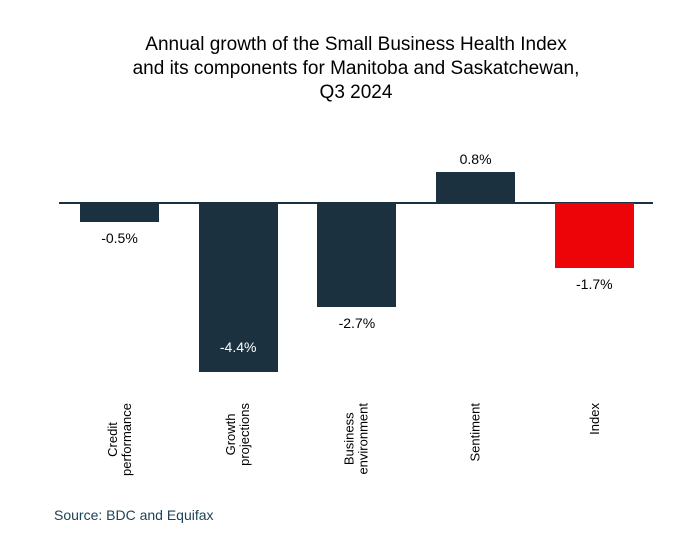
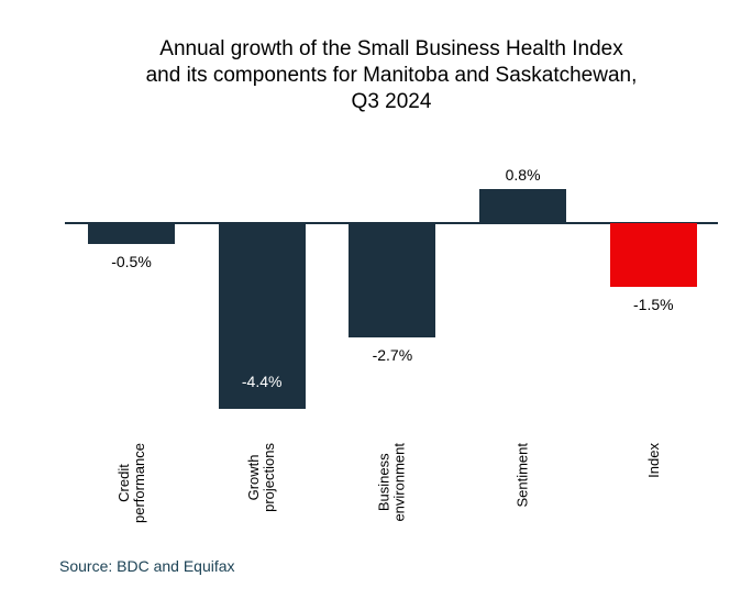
Index: -1.7% -> -1.5%
